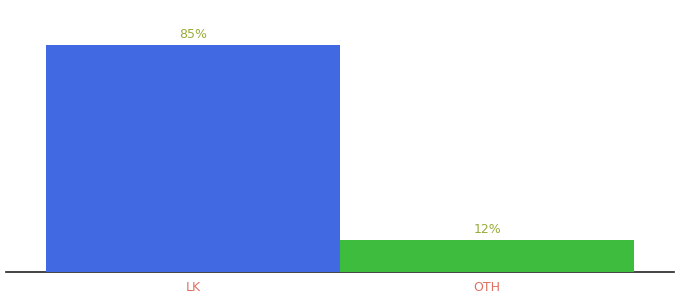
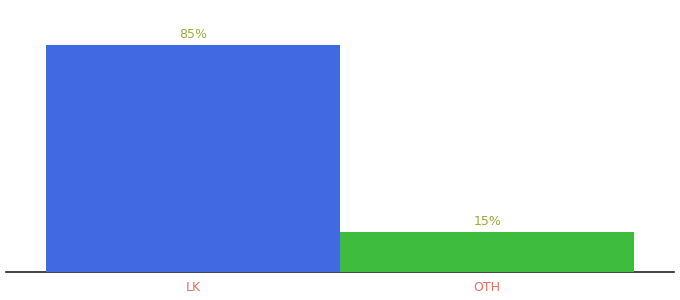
OTH: 12% -> 15%
